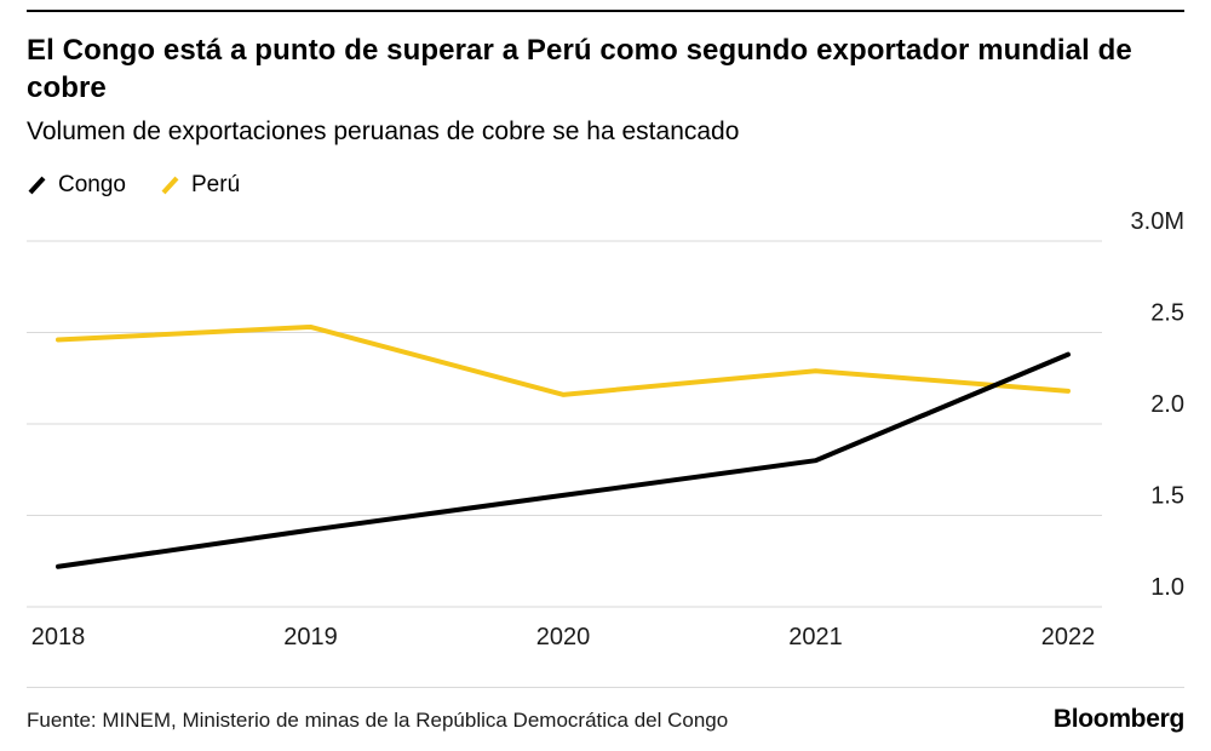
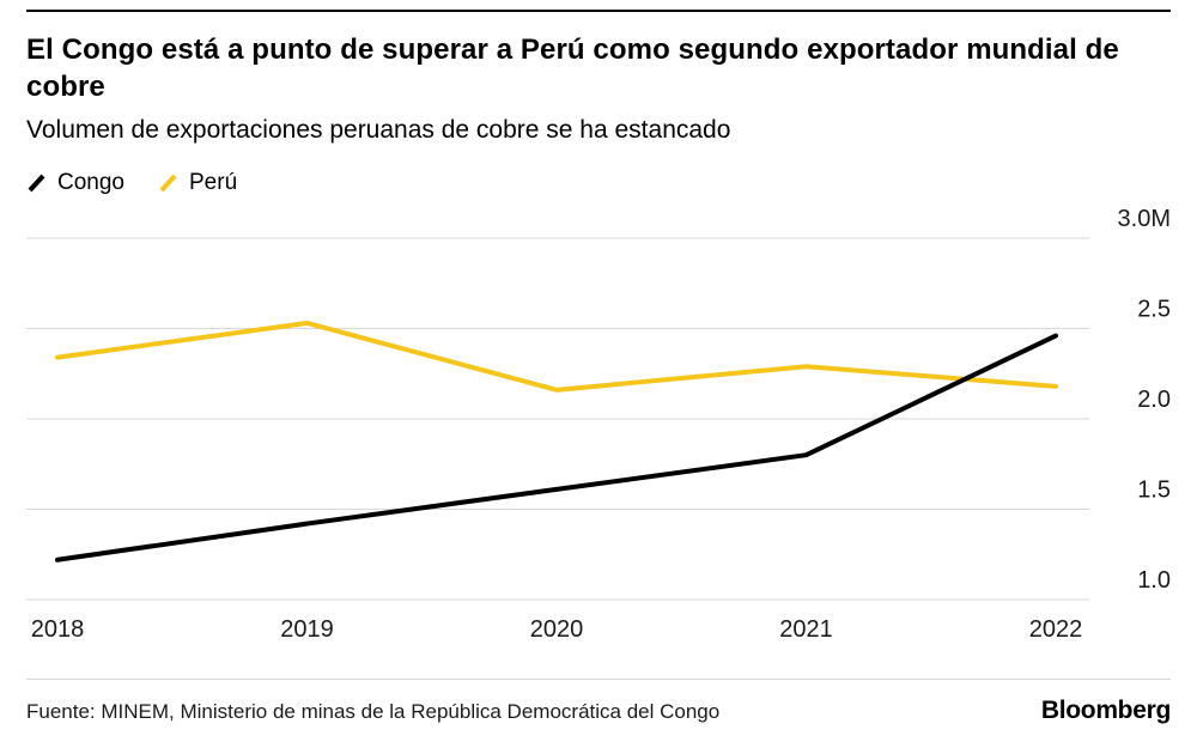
Perú/2018: 2.46M -> 2.34M
Congo/2022: 2.38M -> 2.46M
